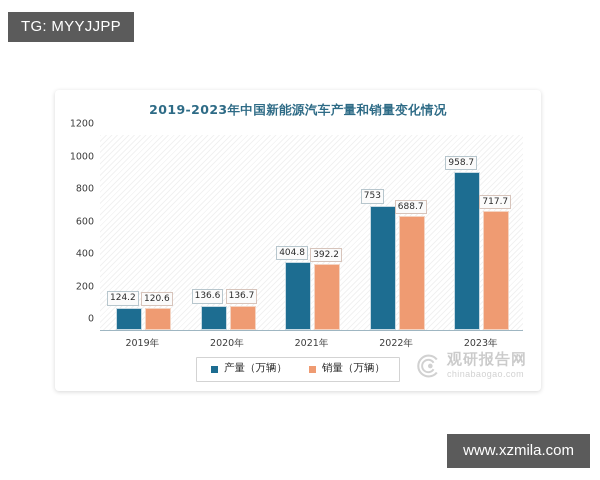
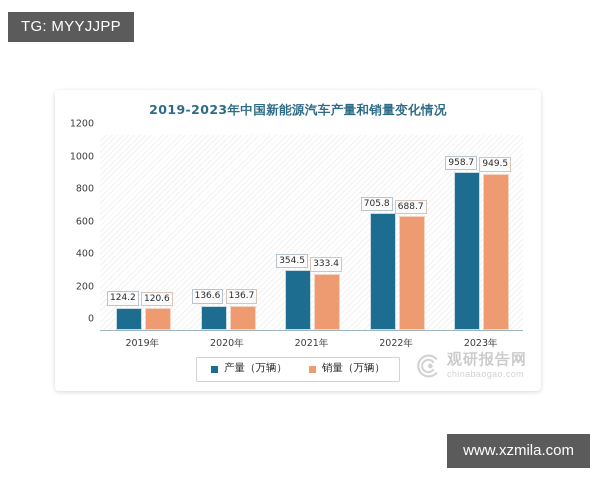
产量（万辆）/2021年: 404.8 -> 354.5
销量（万辆）/2021年: 392.2 -> 333.4
产量（万辆）/2022年: 753 -> 705.8
销量（万辆）/2023年: 717.7 -> 949.5
